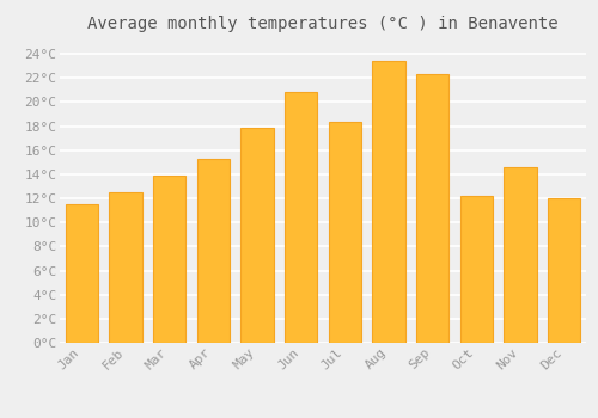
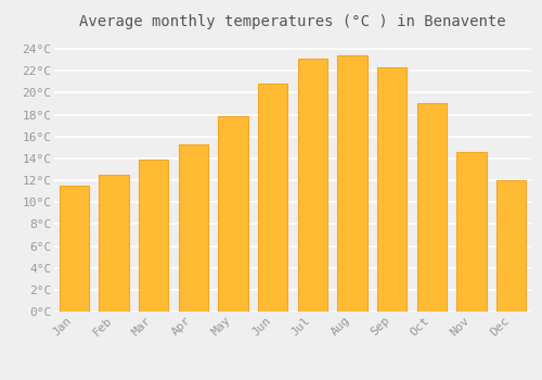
Jul: 18.4°C -> 23.1°C
Oct: 12.2°C -> 19.0°C
